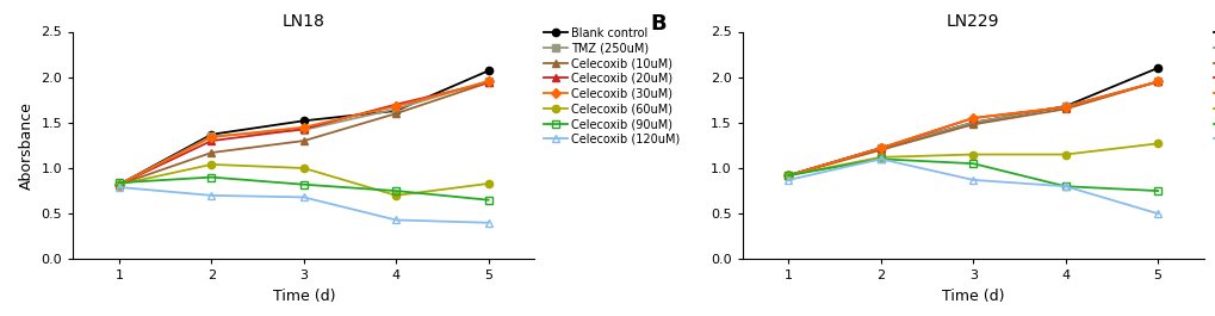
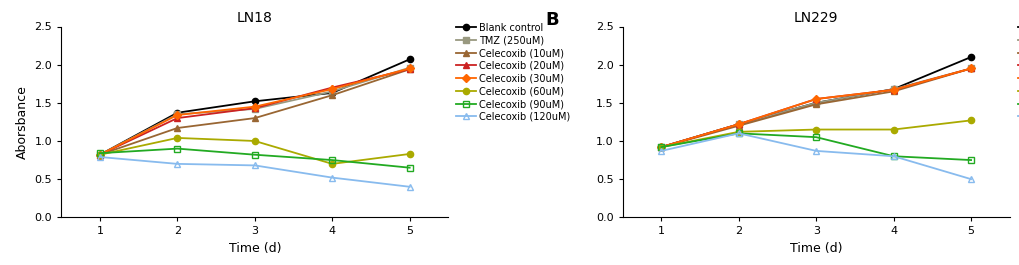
LN18/Celecoxib (120uM)/4: 0.43 -> 0.52
